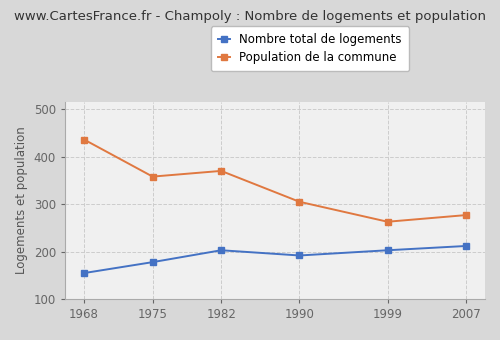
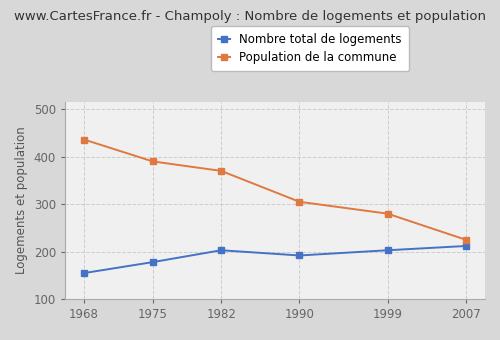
Population de la commune/1975: 358 -> 390
Population de la commune/1999: 263 -> 280
Population de la commune/2007: 277 -> 225
